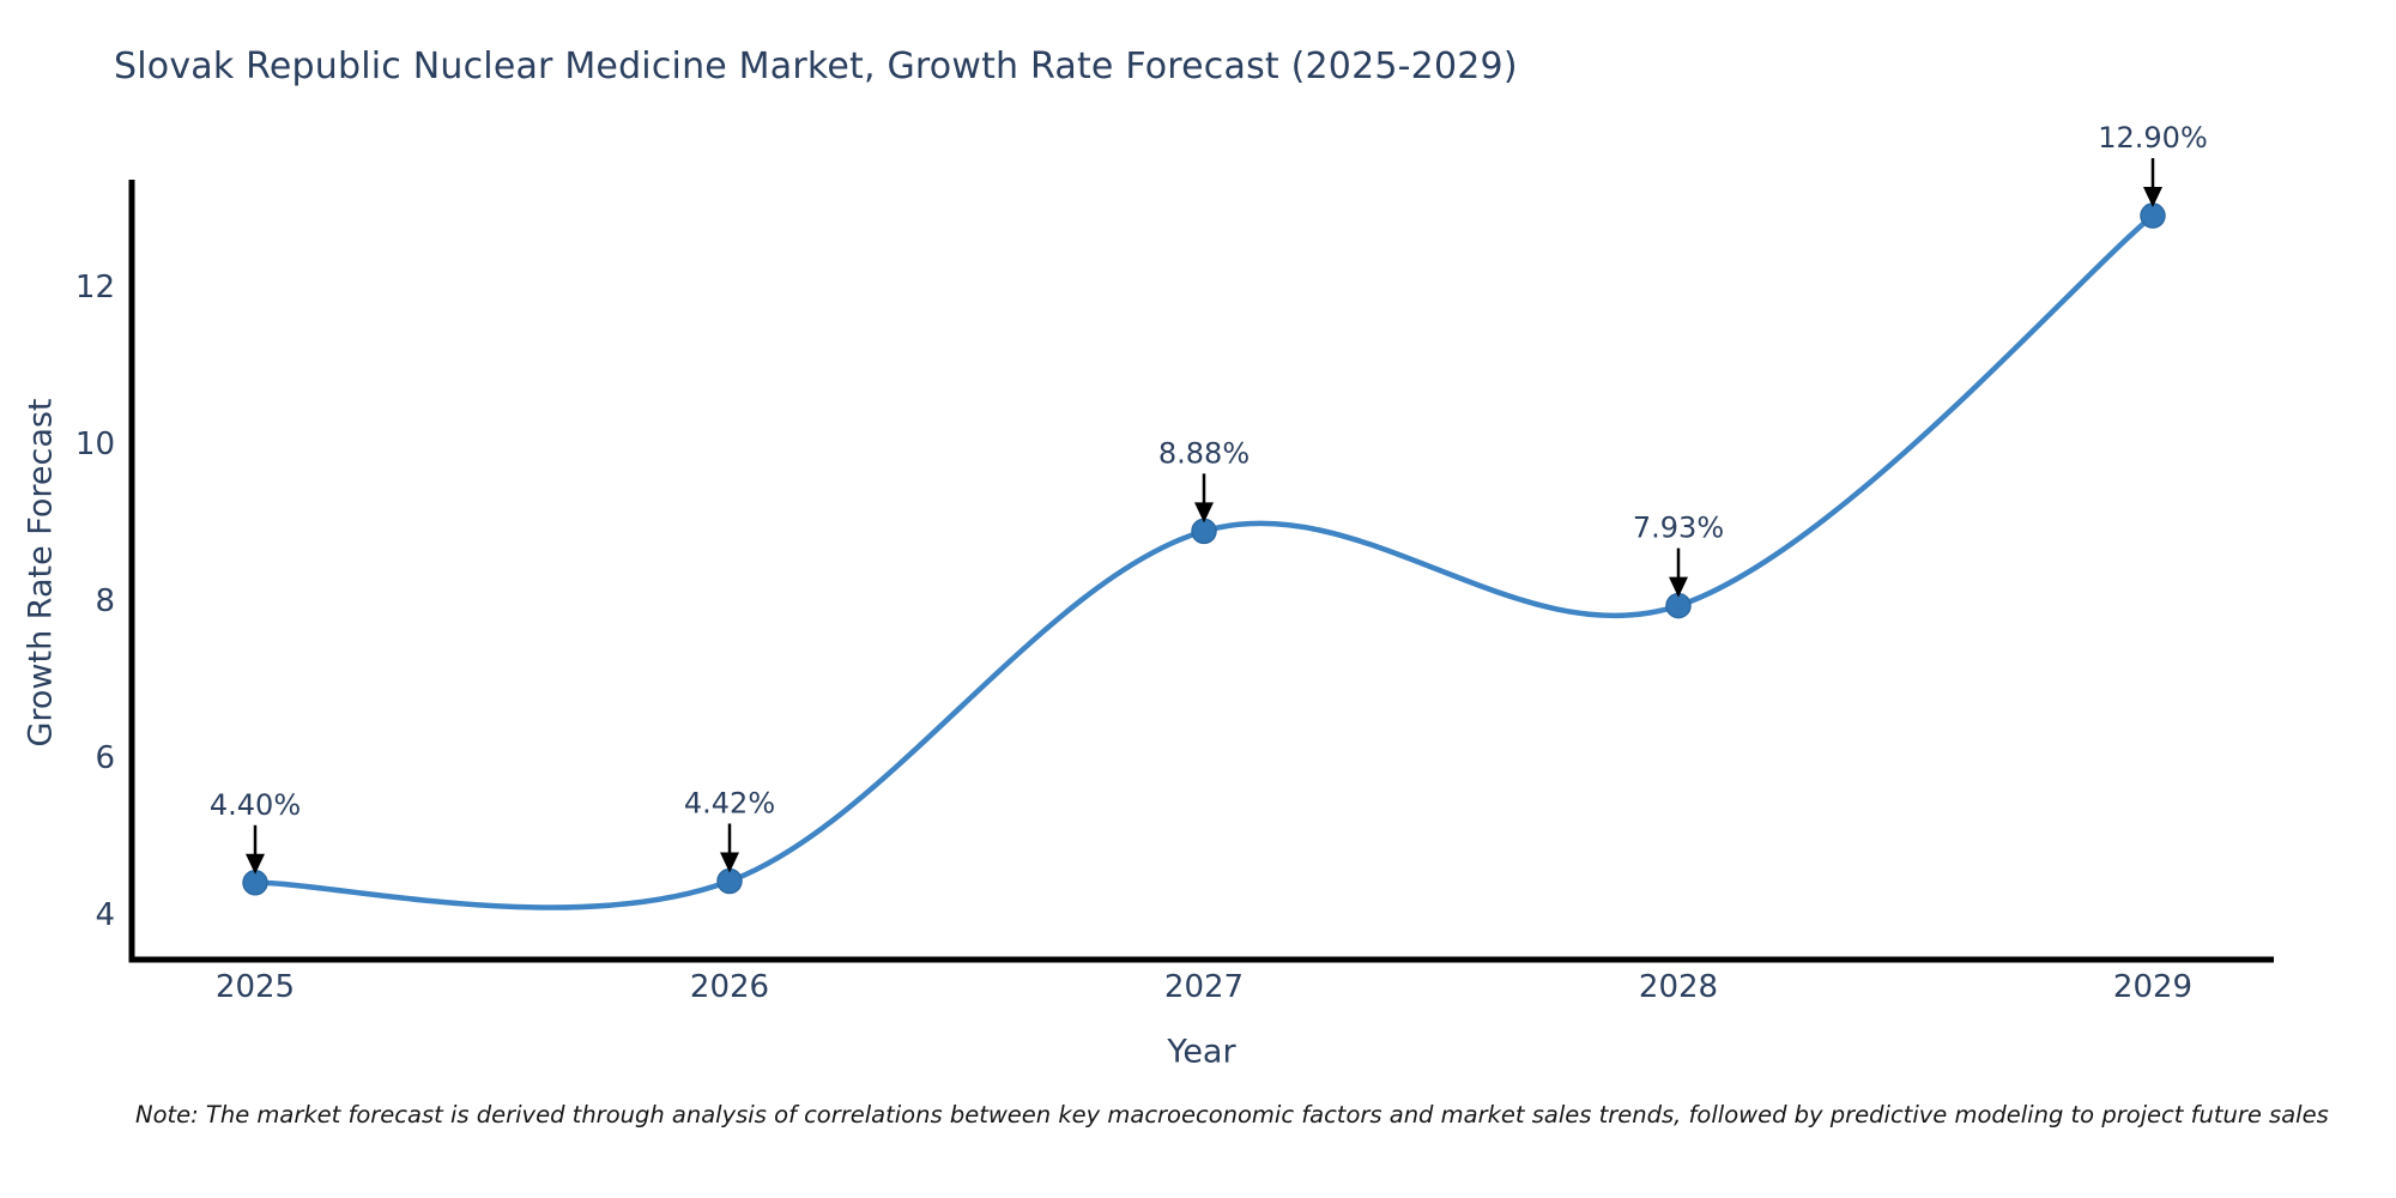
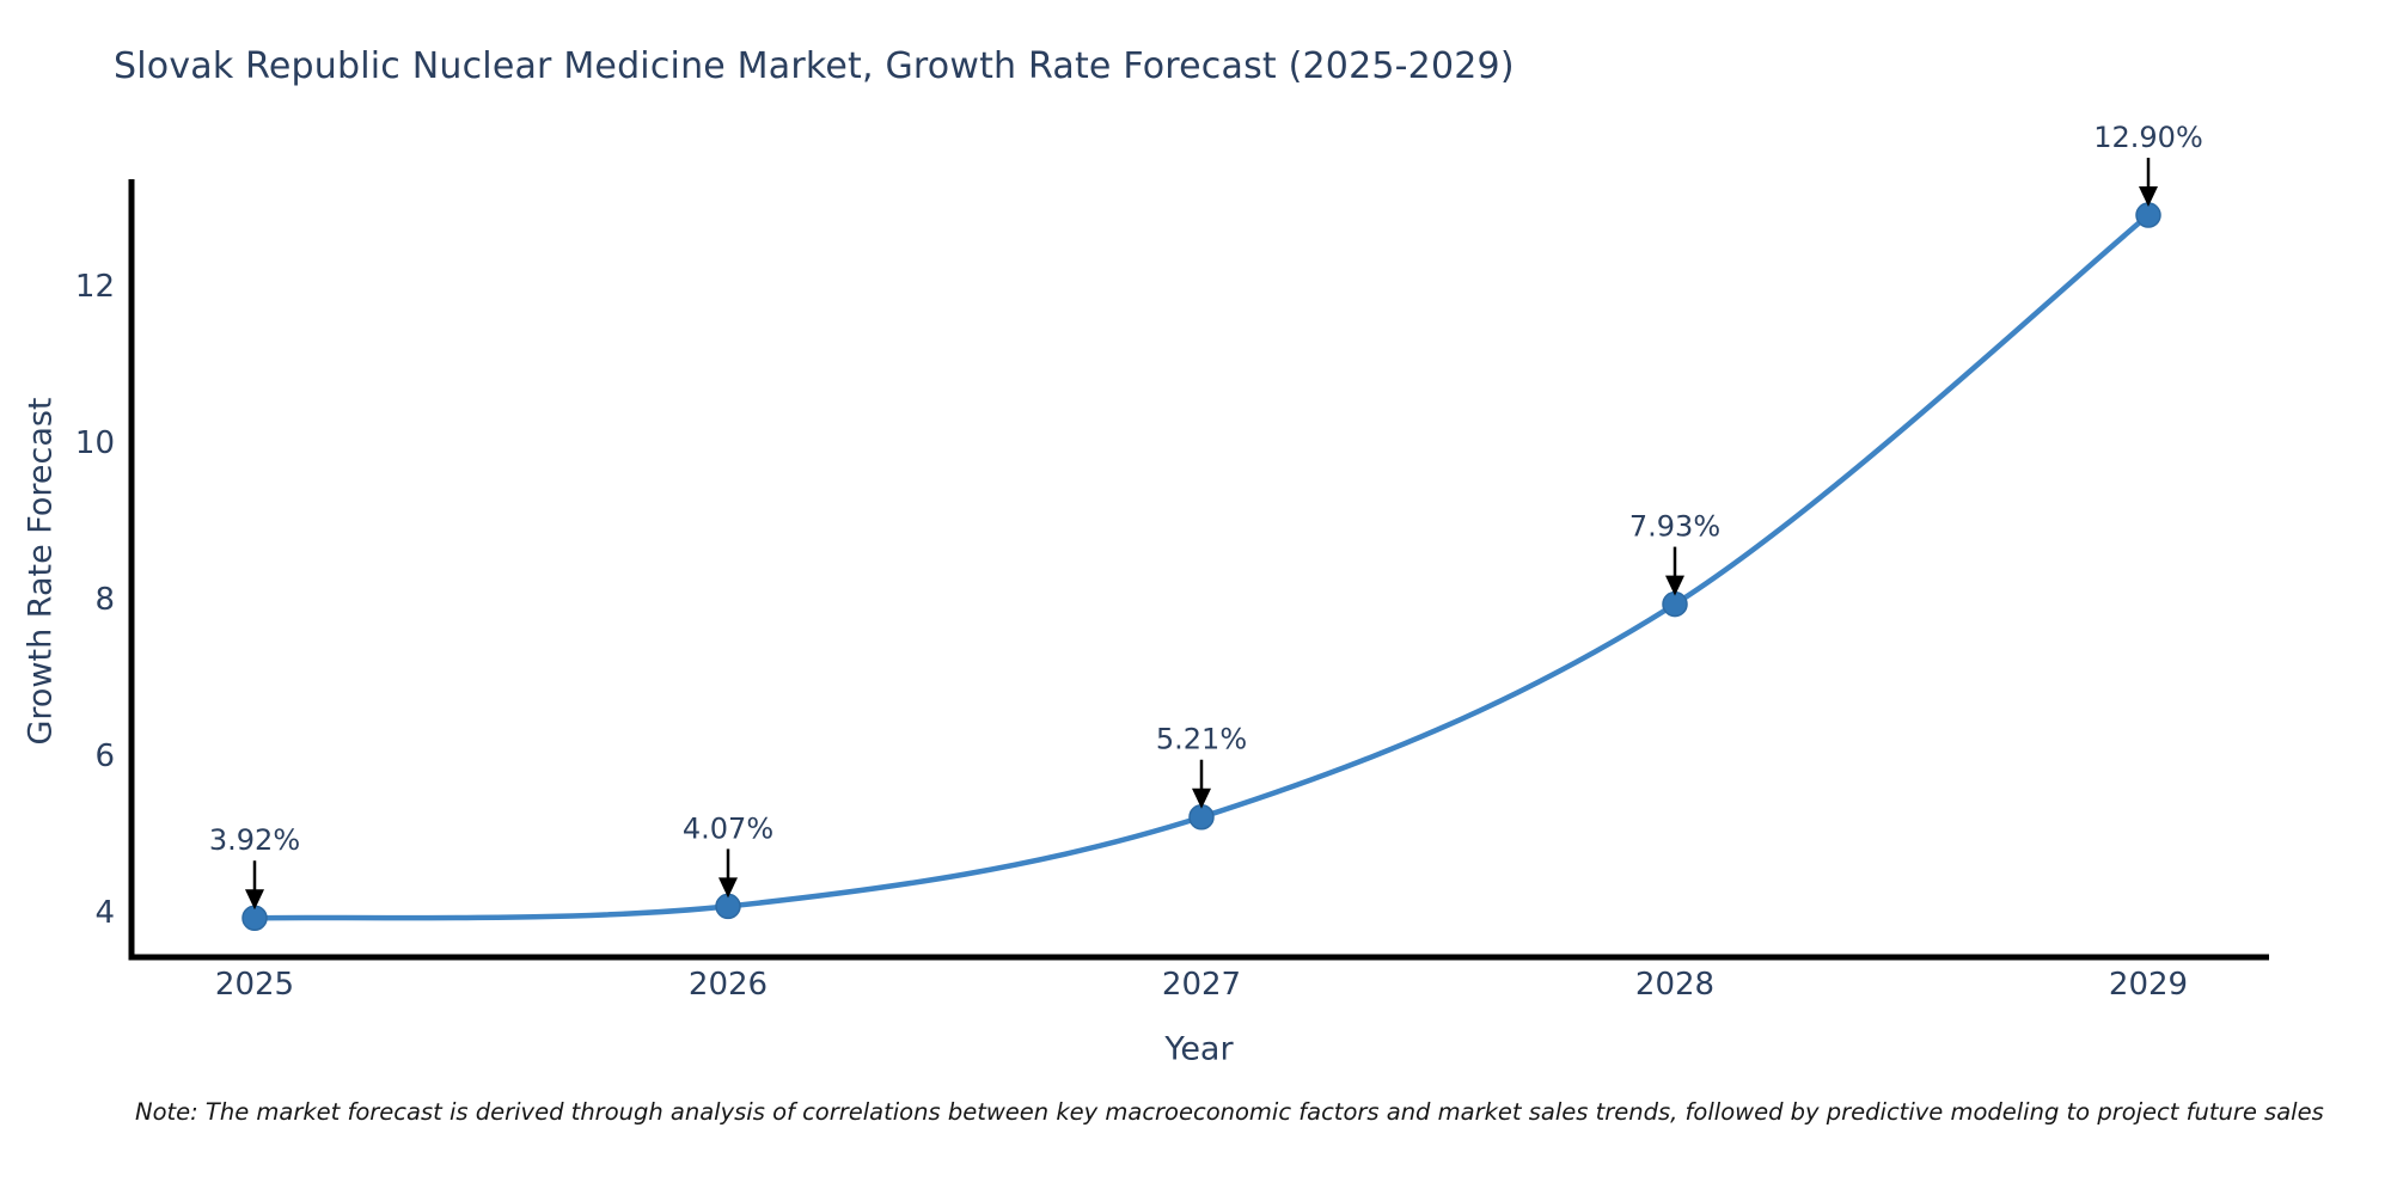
2025: 4.40% -> 3.92%
2026: 4.42% -> 4.07%
2027: 8.88% -> 5.21%
